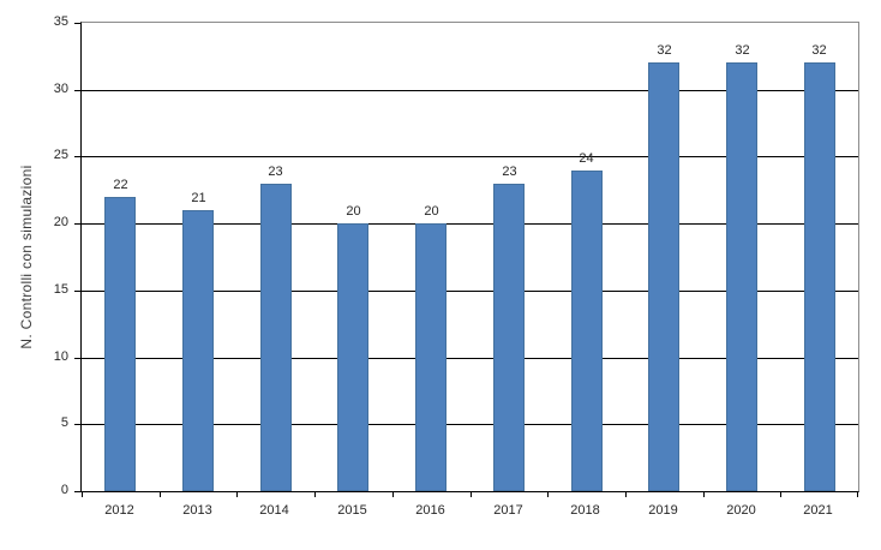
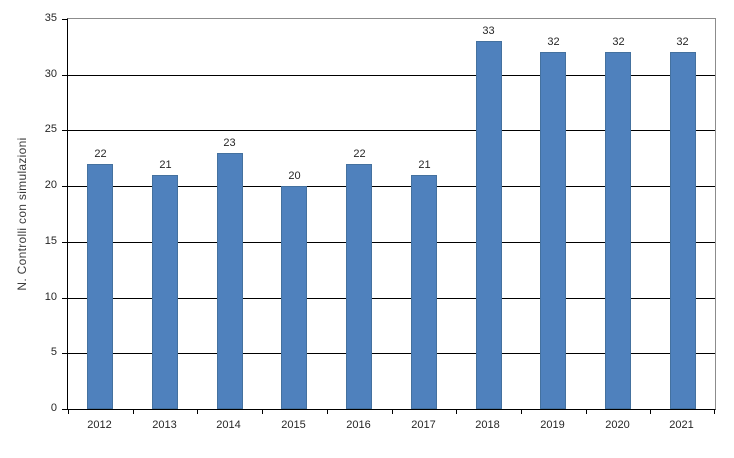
2016: 20 -> 22
2017: 23 -> 21
2018: 24 -> 33
